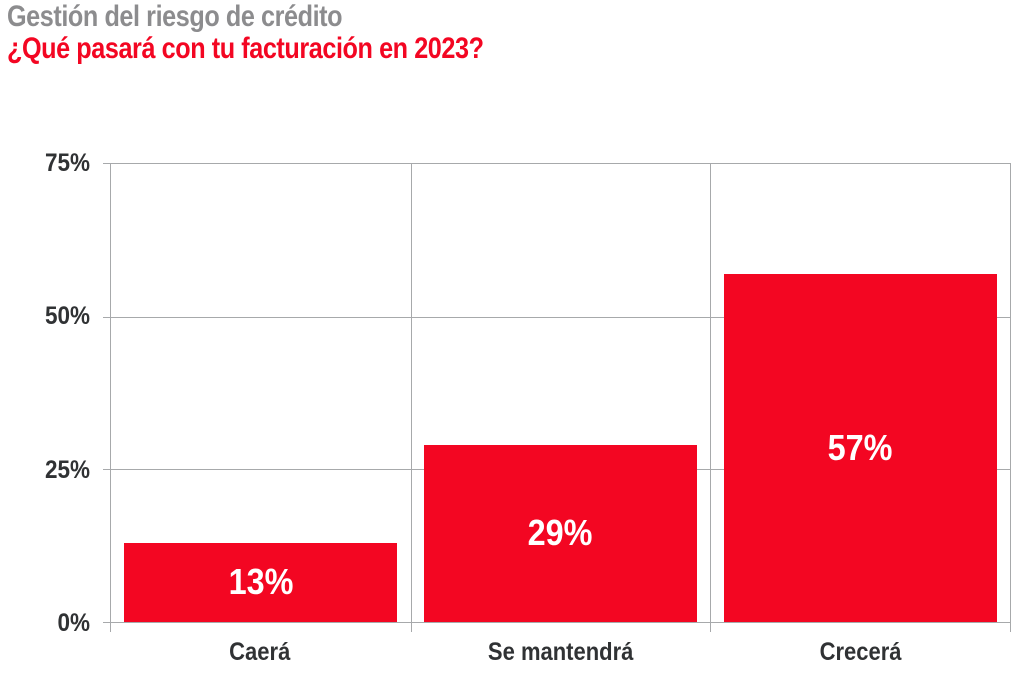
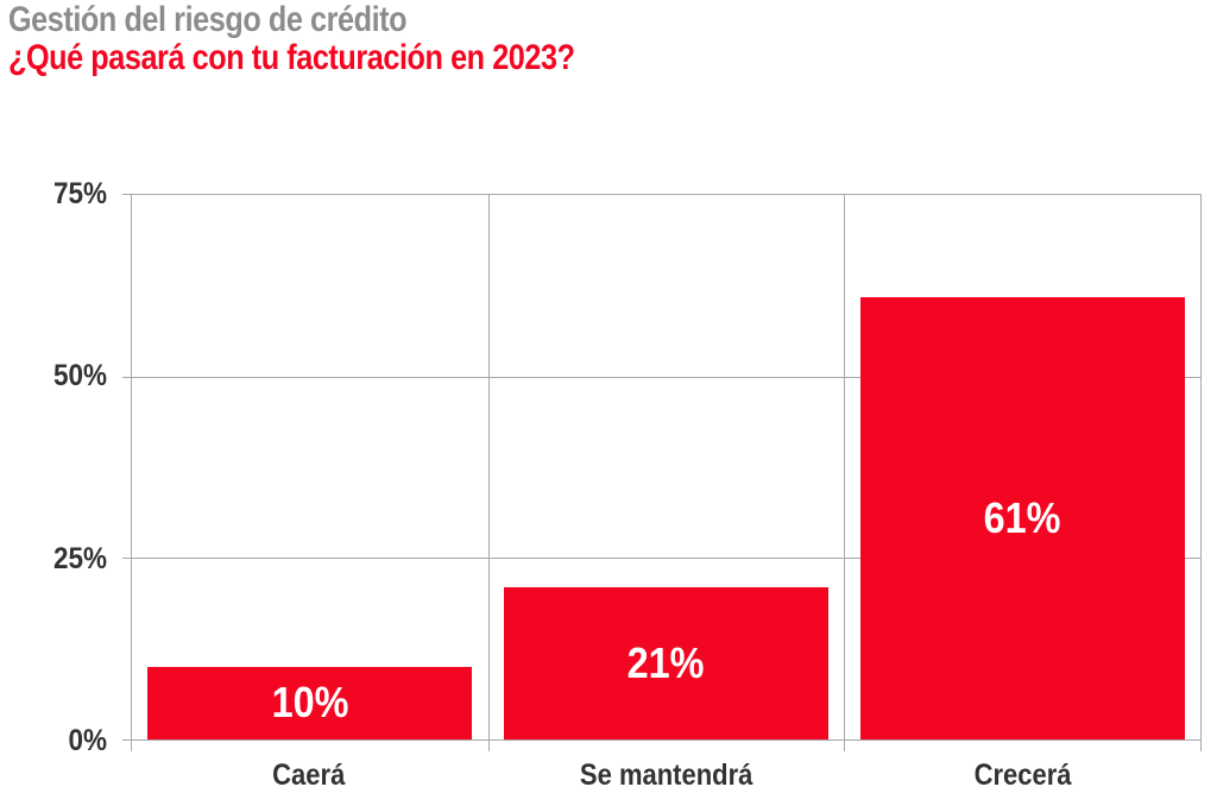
Caerá: 13% -> 10%
Se mantendrá: 29% -> 21%
Crecerá: 57% -> 61%
